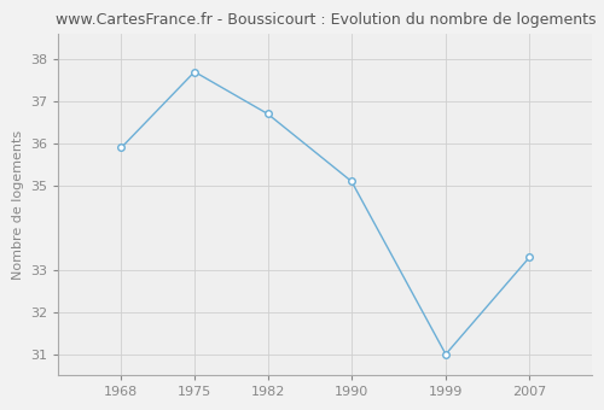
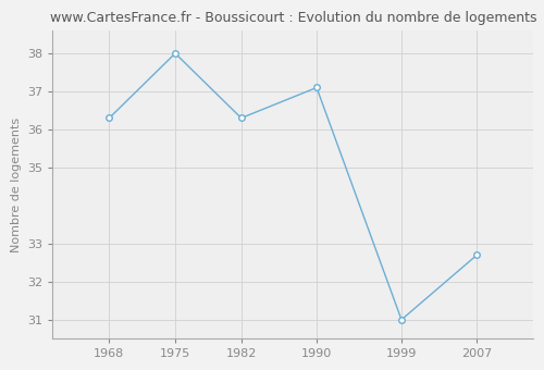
1968: 35.9 -> 36.3
1975: 37.7 -> 38.0
1982: 36.7 -> 36.3
1990: 35.1 -> 37.1
2007: 33.3 -> 32.7
